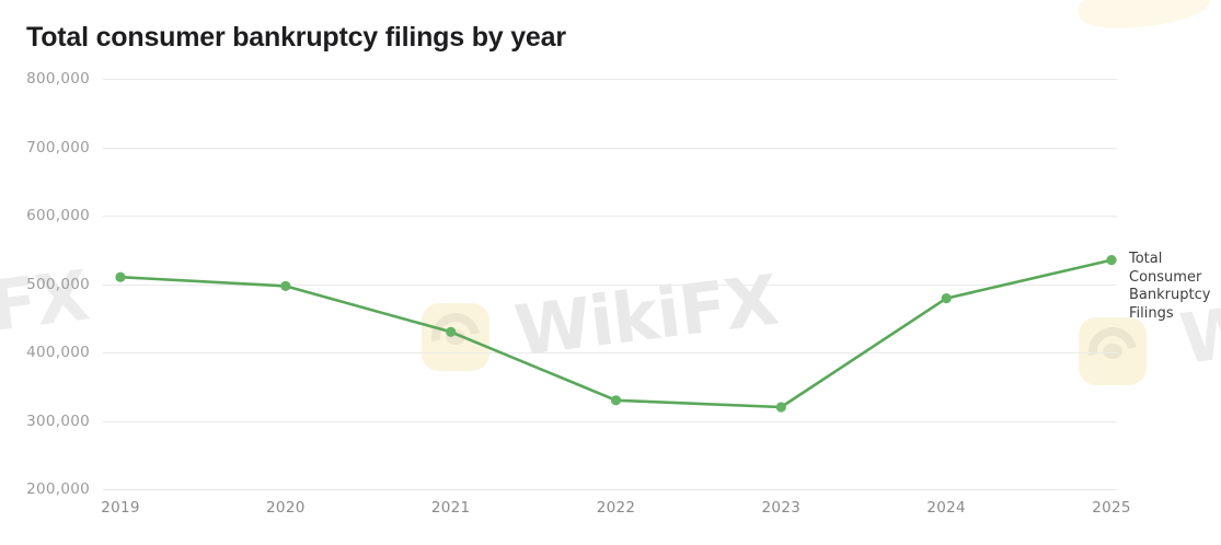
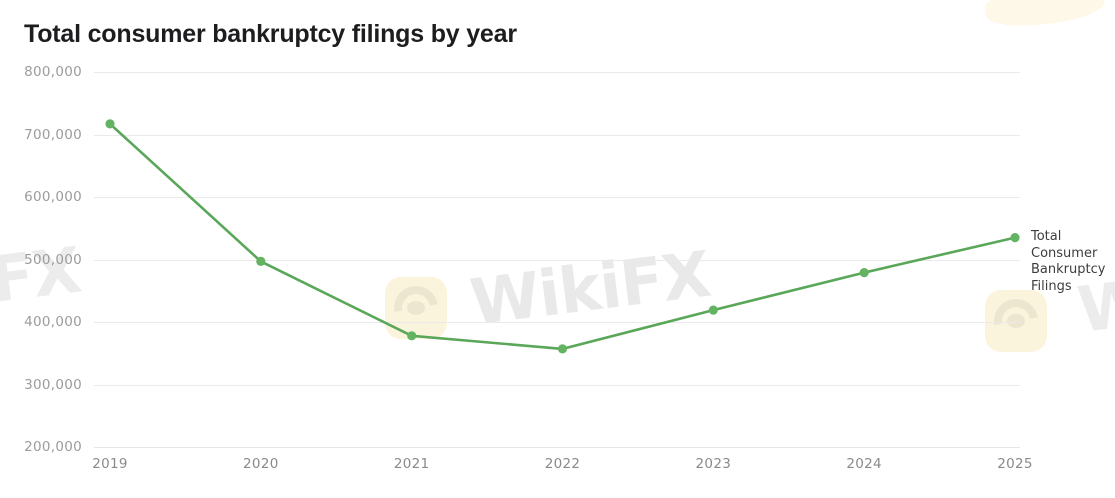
2019: 510000 -> 720000
2021: 430000 -> 380000
2022: 330000 -> 360000
2023: 320000 -> 420000
